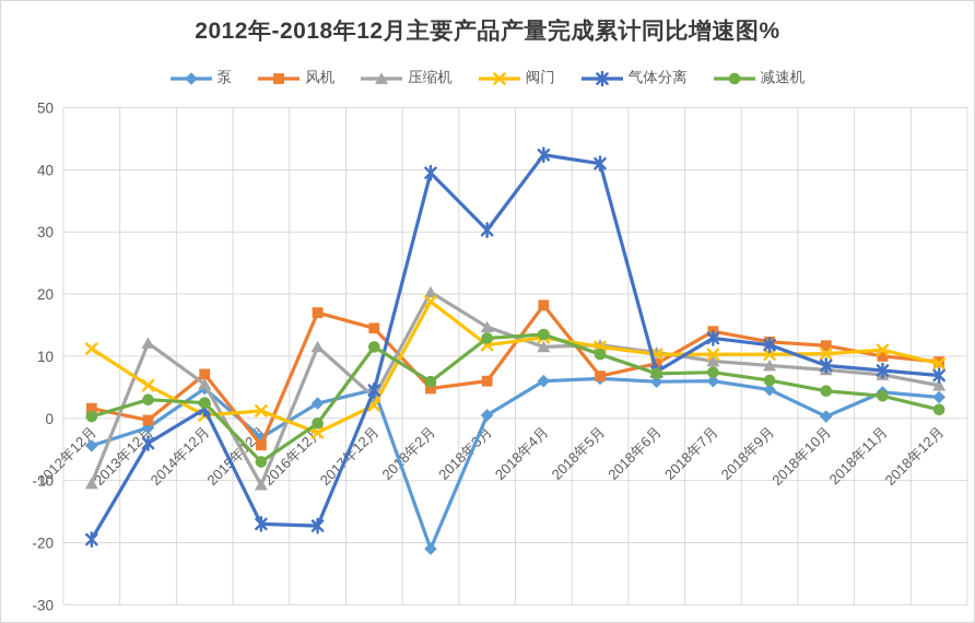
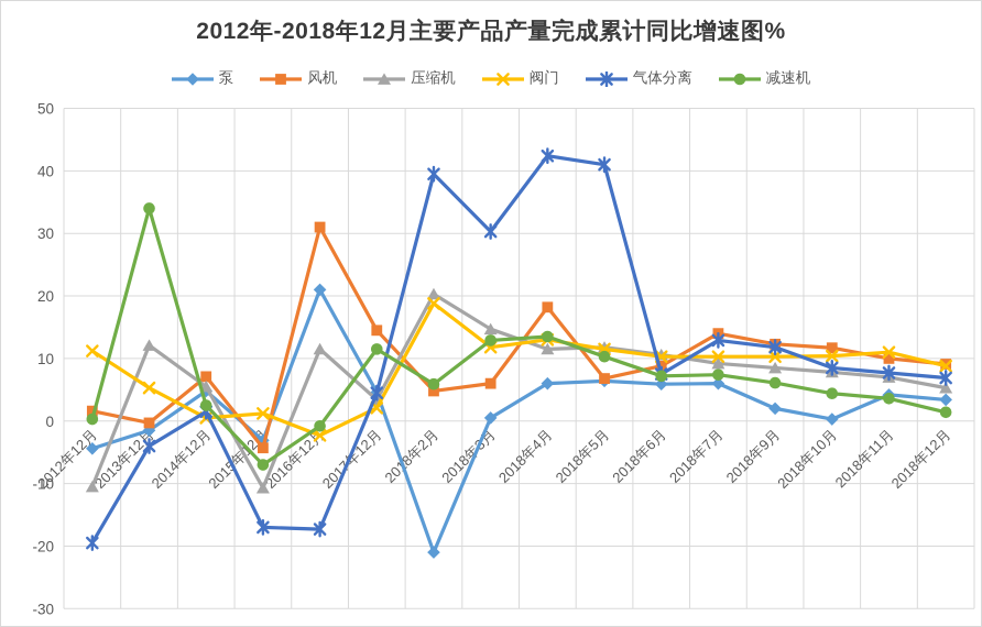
减速机/2013年12月: 3 -> 34
泵/2016年12月: 2 -> 21
风机/2016年12月: 17 -> 31
泵/2018年9月: 5 -> 2
